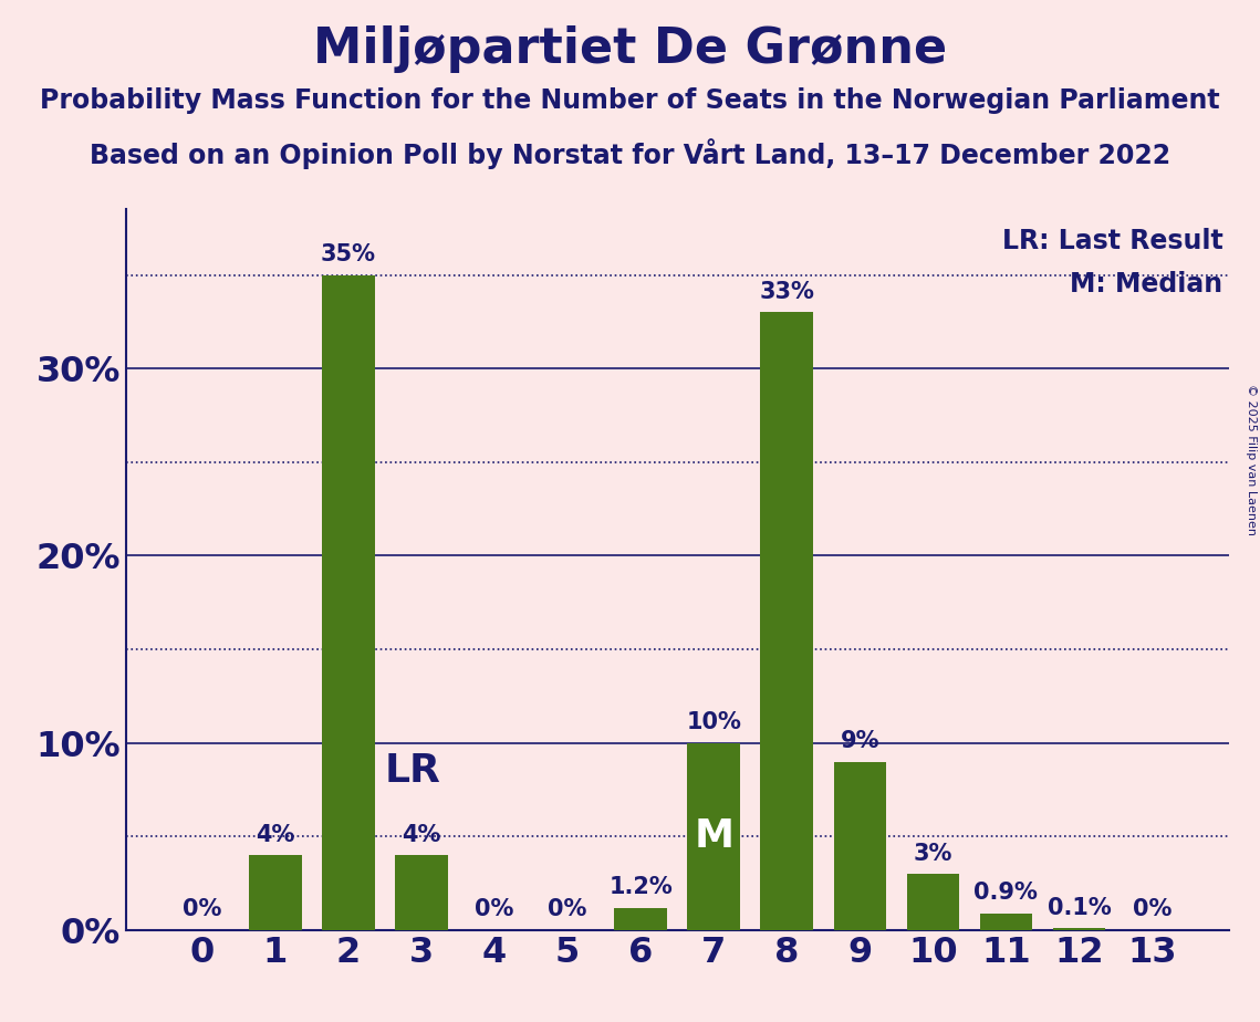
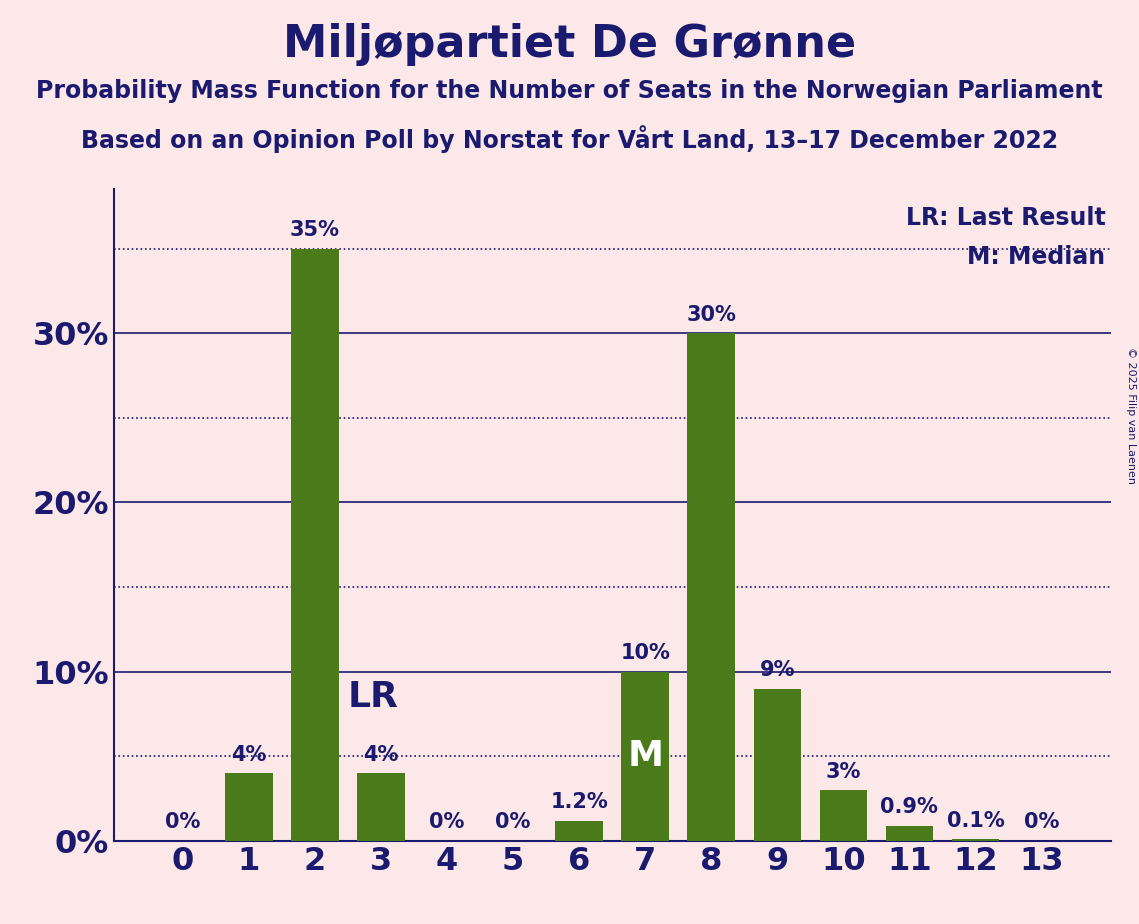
8: 33% -> 30%
